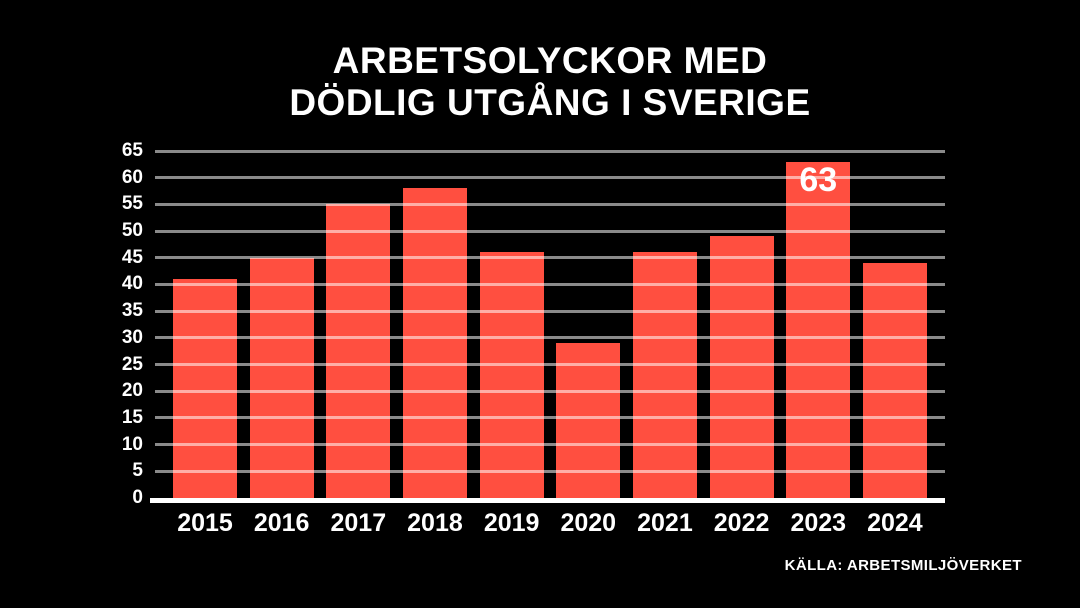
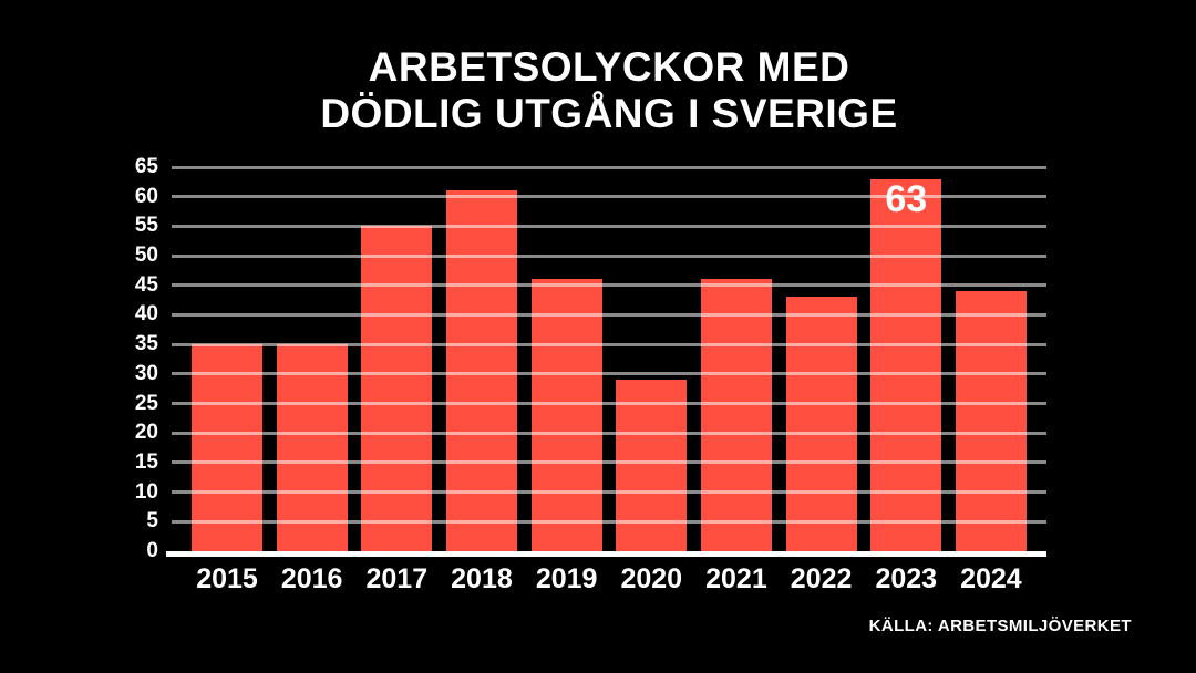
2015: 41 -> 35
2016: 45 -> 35
2018: 58 -> 61
2022: 49 -> 43
